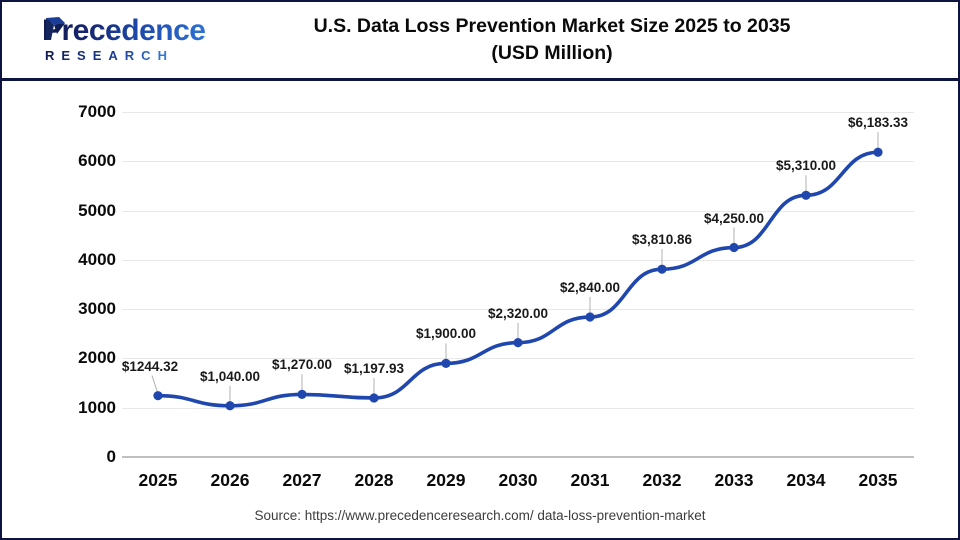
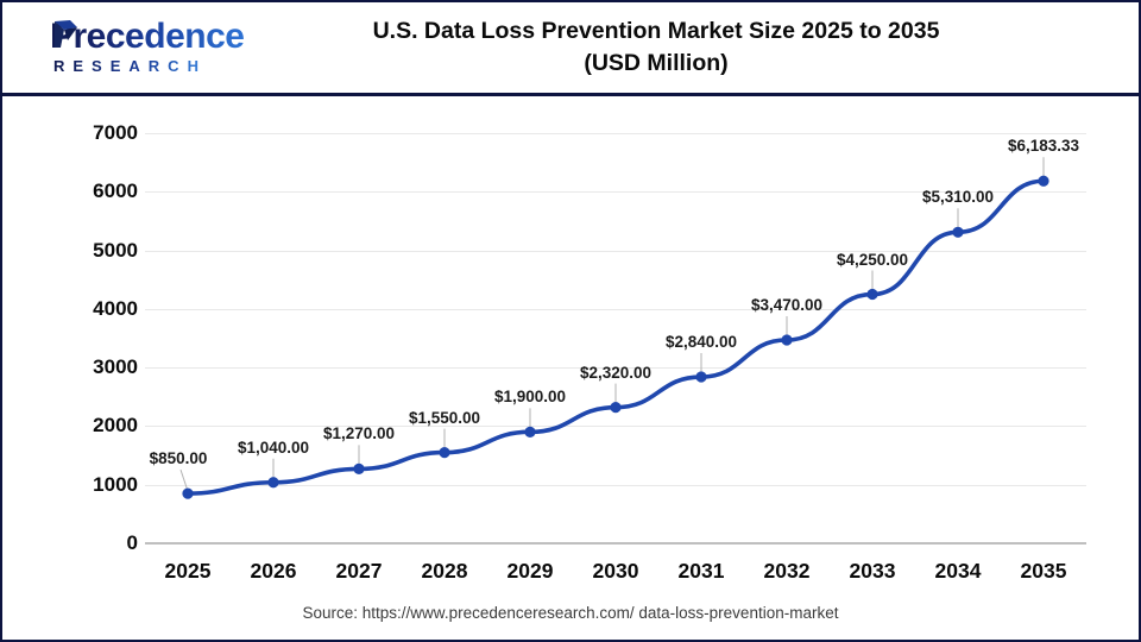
2025: $1244.32 -> $850.00
2028: $1,197.93 -> $1,550.00
2032: $3,810.86 -> $3,470.00
